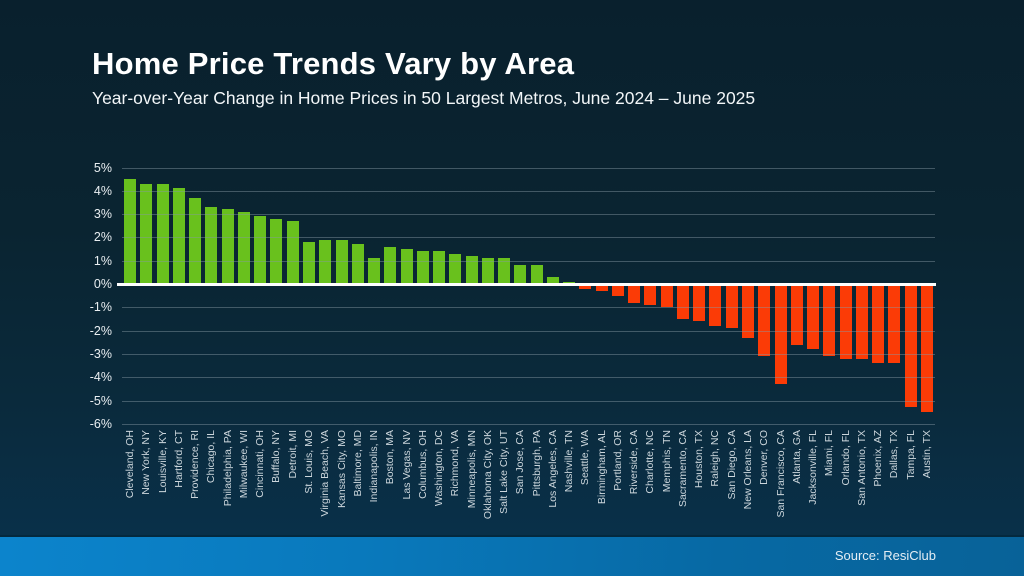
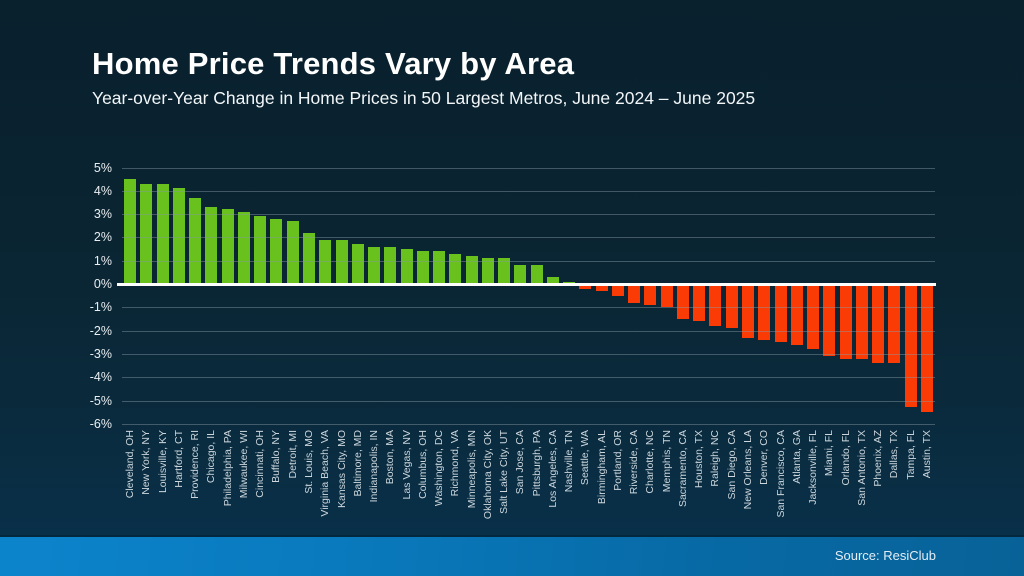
St. Louis, MO: 1.8% -> 2.2%
Indianapolis, IN: 1.1% -> 1.6%
Denver, CO: -3.1% -> -2.4%
San Francisco, CA: -4.3% -> -2.5%
